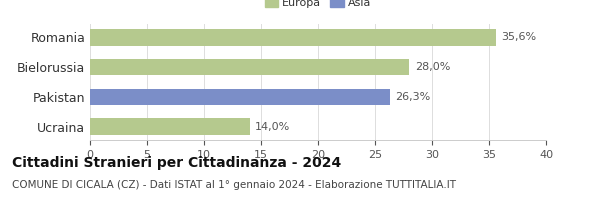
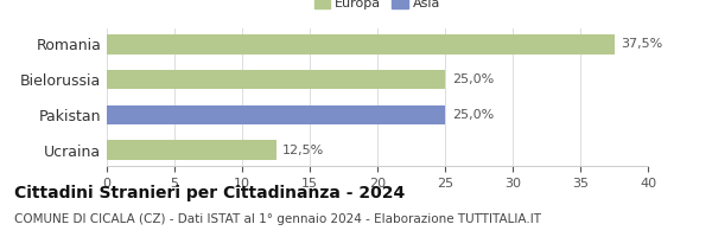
Romania: 35,6% -> 37,5%
Bielorussia: 28,0% -> 25,0%
Pakistan: 26,3% -> 25,0%
Ucraina: 14,0% -> 12,5%
